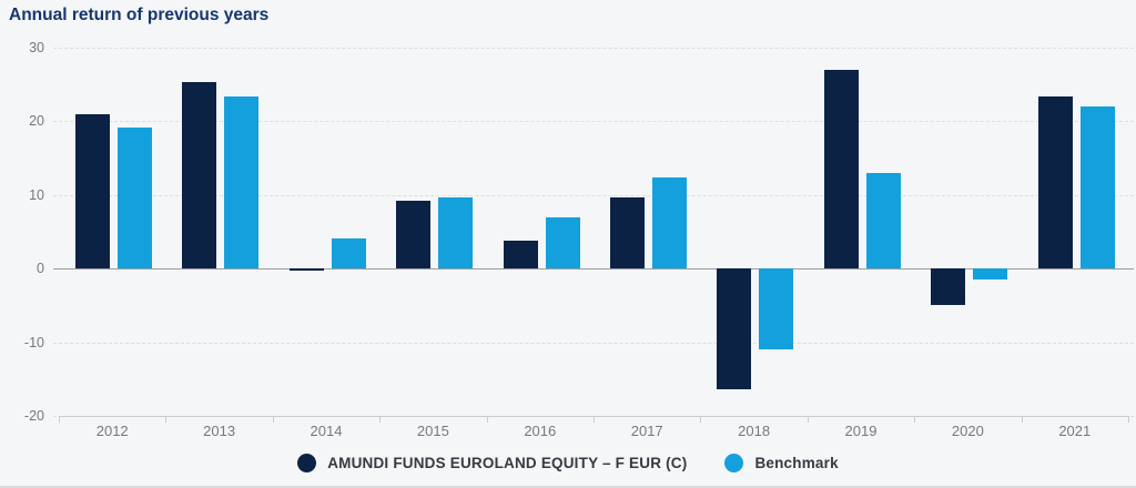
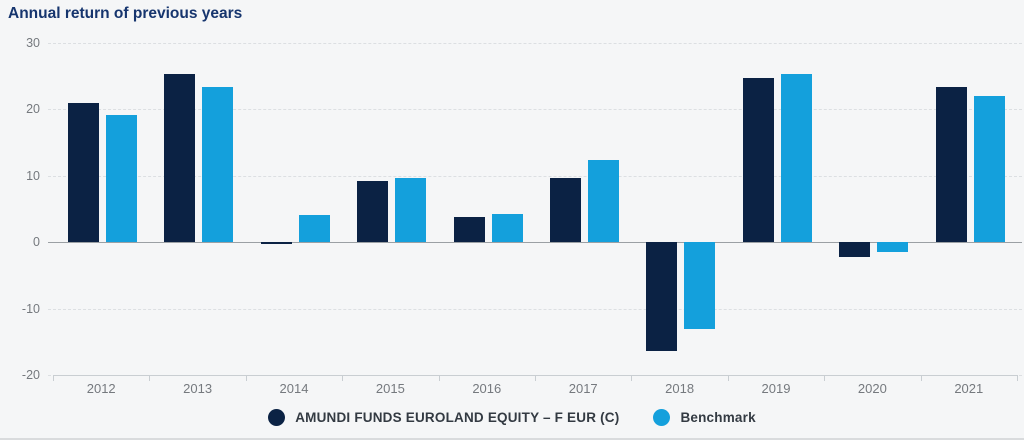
Benchmark/2016: 7 -> 4
Benchmark/2018: -11 -> -13
AMUNDI FUNDS EUROLAND EQUITY – F EUR (C)/2019: 27 -> 25
Benchmark/2019: 13 -> 25
AMUNDI FUNDS EUROLAND EQUITY – F EUR (C)/2020: -5 -> -2
